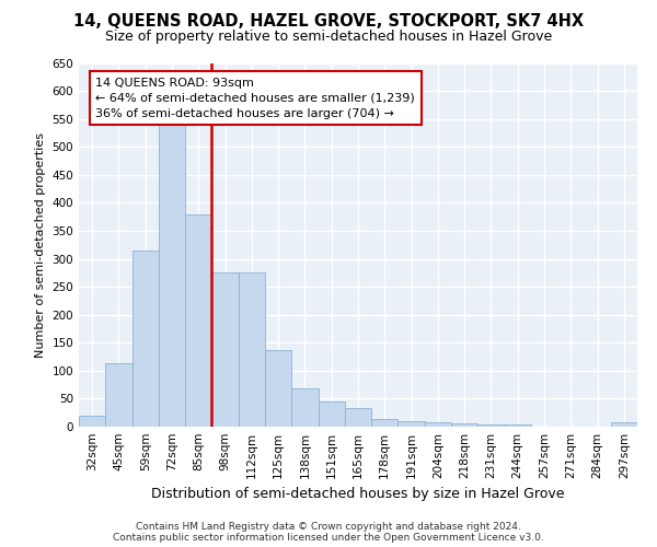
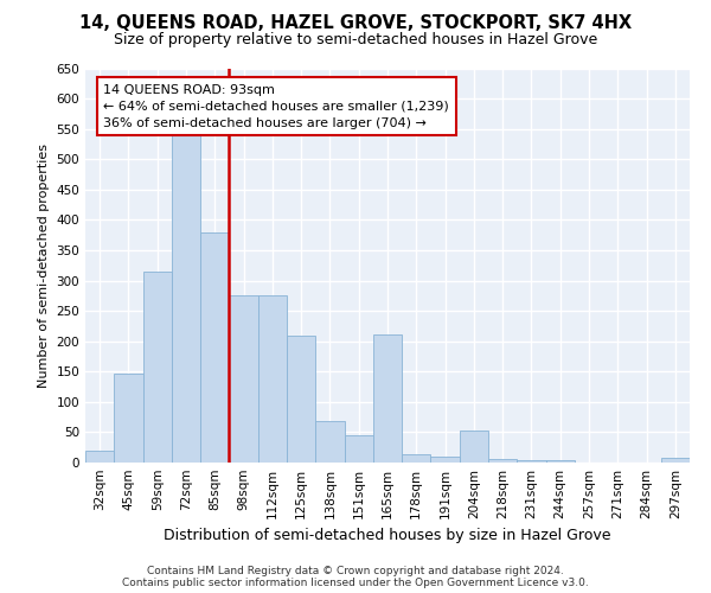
45sqm: 113 -> 146
125sqm: 137 -> 210
165sqm: 33 -> 212
204sqm: 7 -> 52
